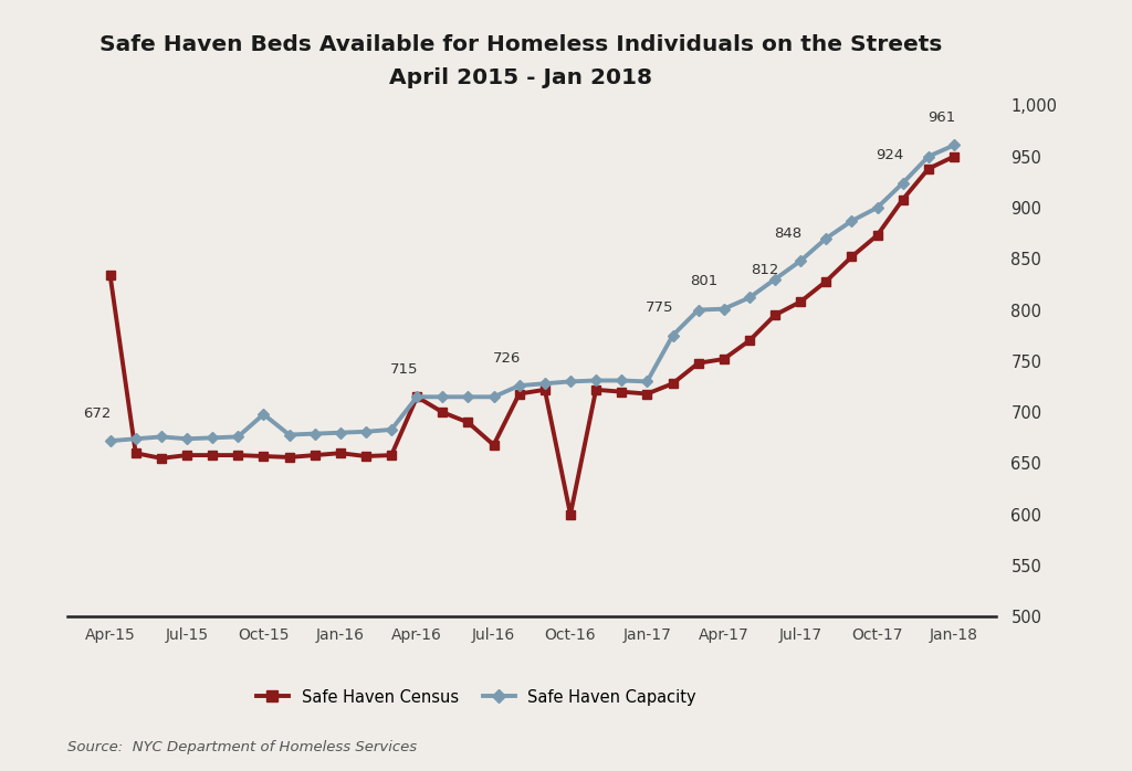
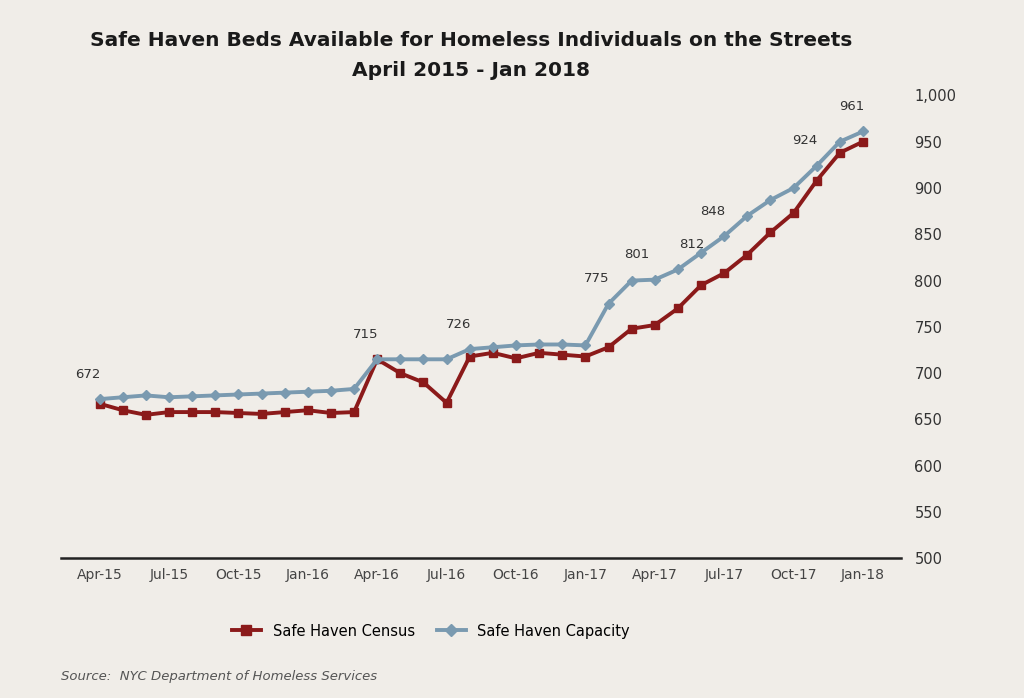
Safe Haven Census/Apr-15: 834 -> 667
Safe Haven Capacity/Oct-15: 698 -> 677
Safe Haven Census/Oct-16: 600 -> 716
